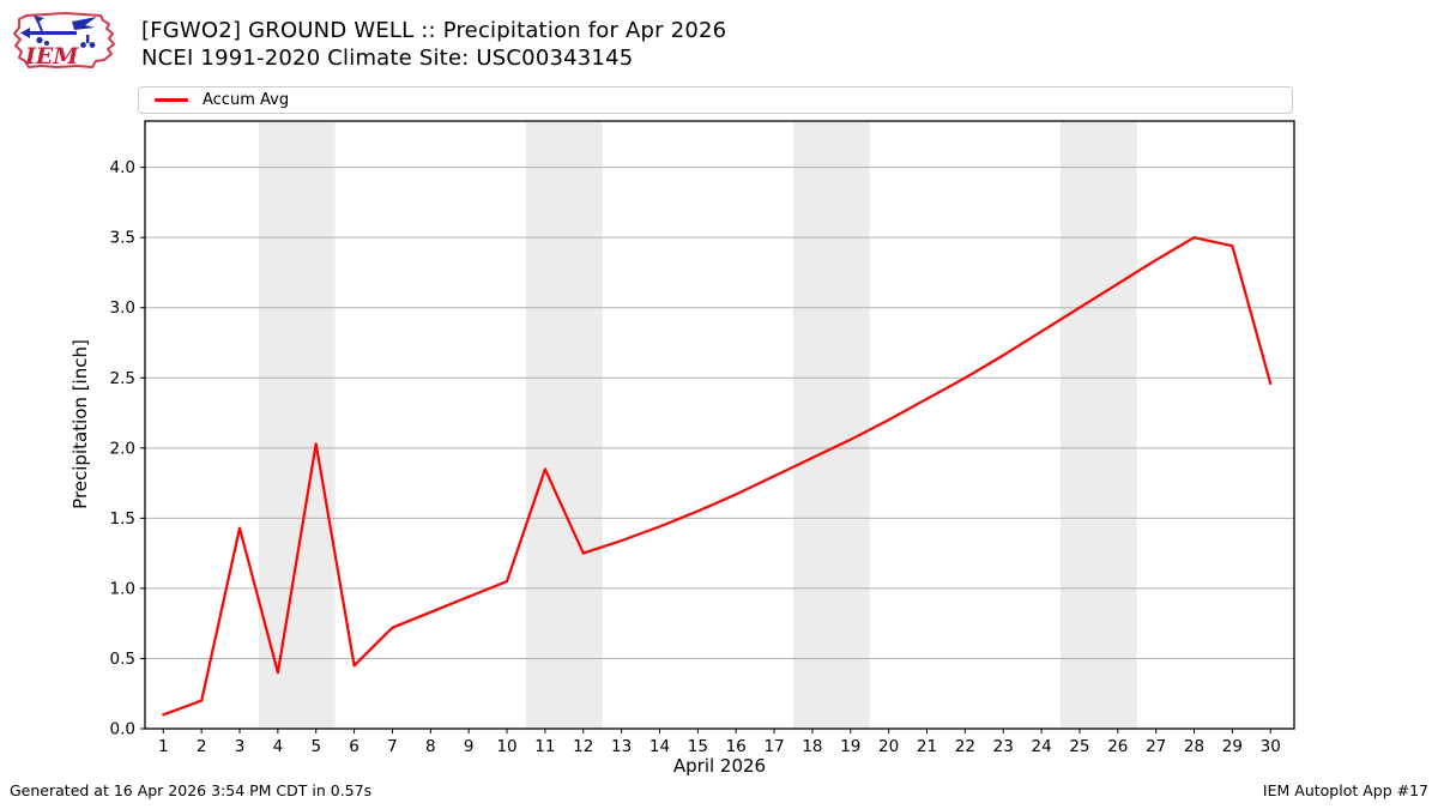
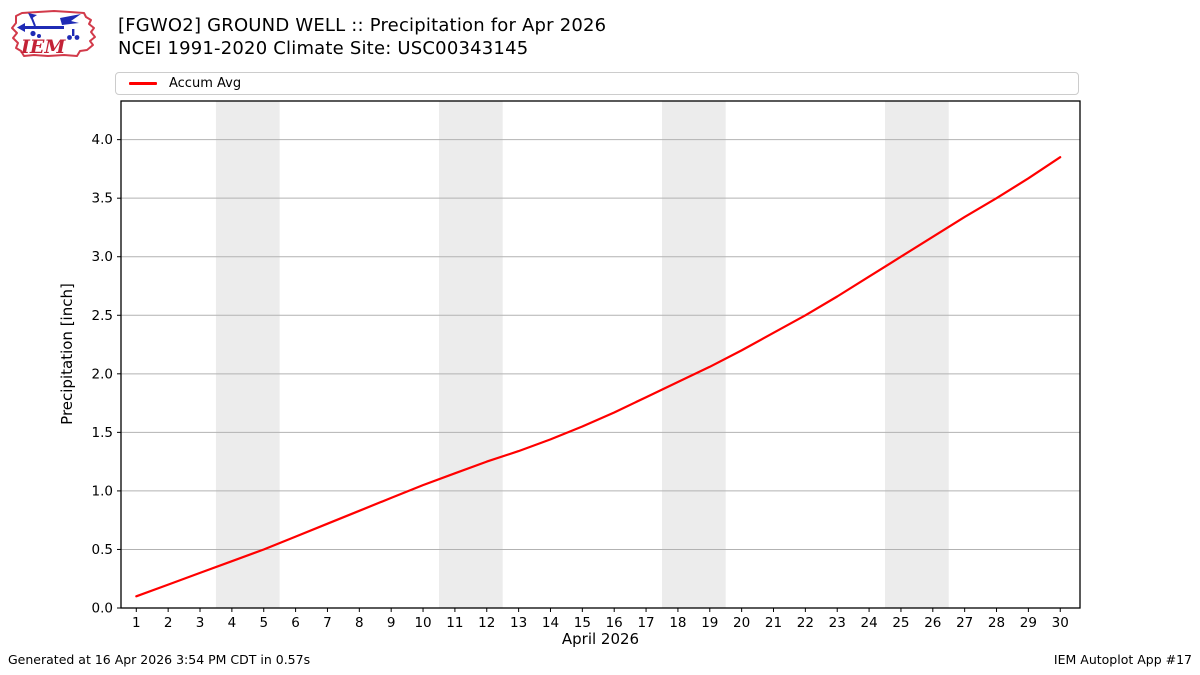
3: 1.43 -> 0.30
5: 2.03 -> 0.50
6: 0.45 -> 0.61
11: 1.85 -> 1.15
29: 3.44 -> 3.67
30: 2.46 -> 3.85
